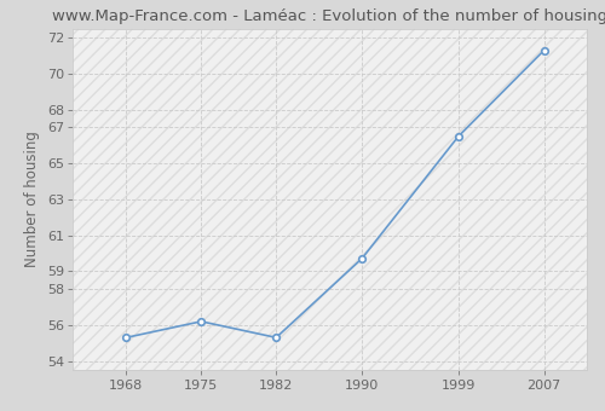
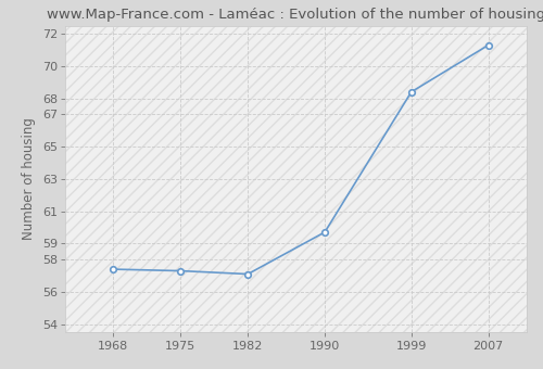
1968: 55.3 -> 57.4
1975: 56.2 -> 57.3
1982: 55.3 -> 57.1
1999: 66.5 -> 68.4
